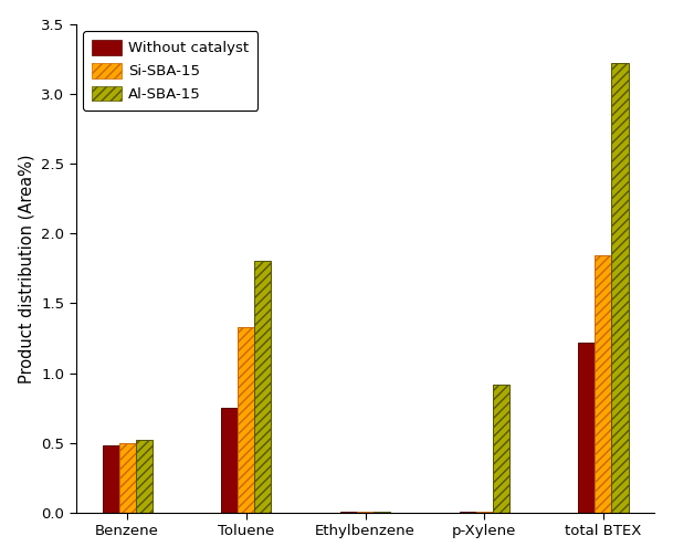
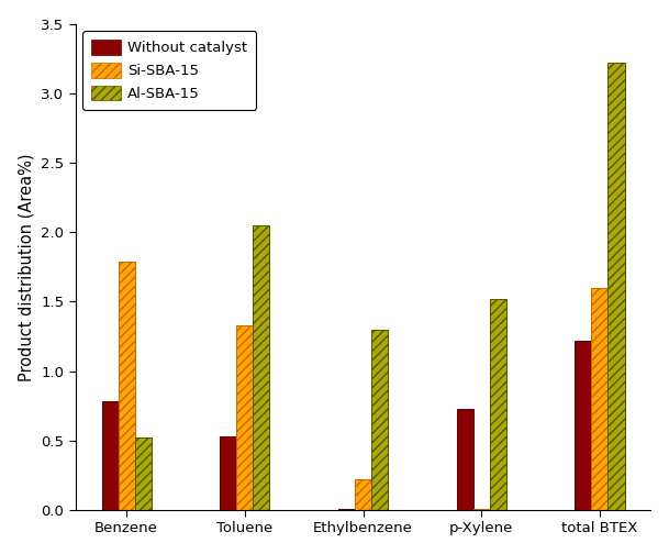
Without catalyst/Benzene: 0.48 -> 0.78
Si-SBA-15/Benzene: 0.50 -> 1.79
Without catalyst/Toluene: 0.75 -> 0.53
Al-SBA-15/Toluene: 1.80 -> 2.05
Si-SBA-15/Ethylbenzene: 0.01 -> 0.22
Al-SBA-15/Ethylbenzene: 0.01 -> 1.30
Without catalyst/p-Xylene: 0.01 -> 0.73
Al-SBA-15/p-Xylene: 0.92 -> 1.52
Si-SBA-15/total BTEX: 1.84 -> 1.60
